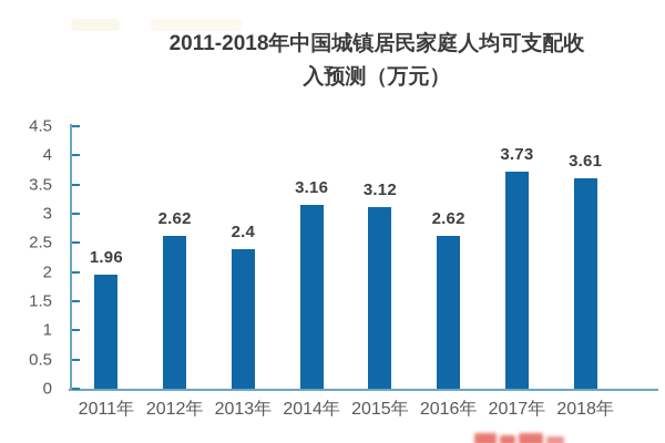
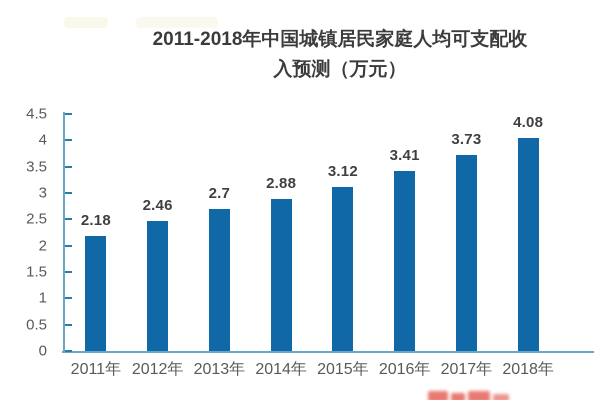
2011年: 1.96 -> 2.18
2012年: 2.62 -> 2.46
2013年: 2.4 -> 2.7
2014年: 3.16 -> 2.88
2016年: 2.62 -> 3.41
2018年: 3.61 -> 4.08
